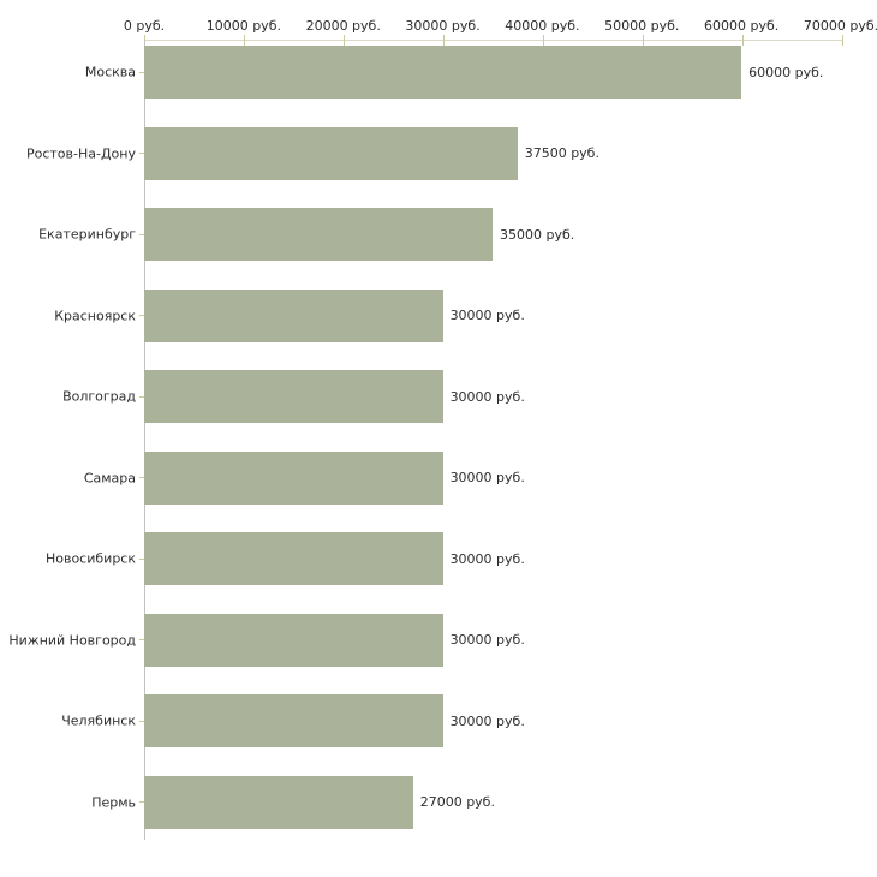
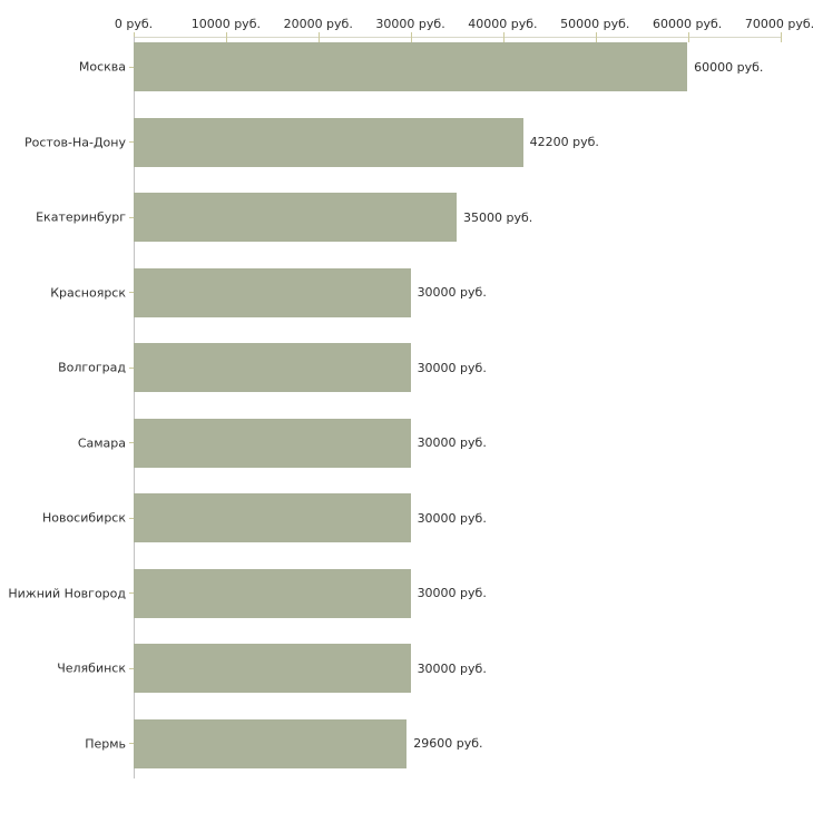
Ростов-На-Дону: 37500 -> 42200
Пермь: 27000 -> 29600
